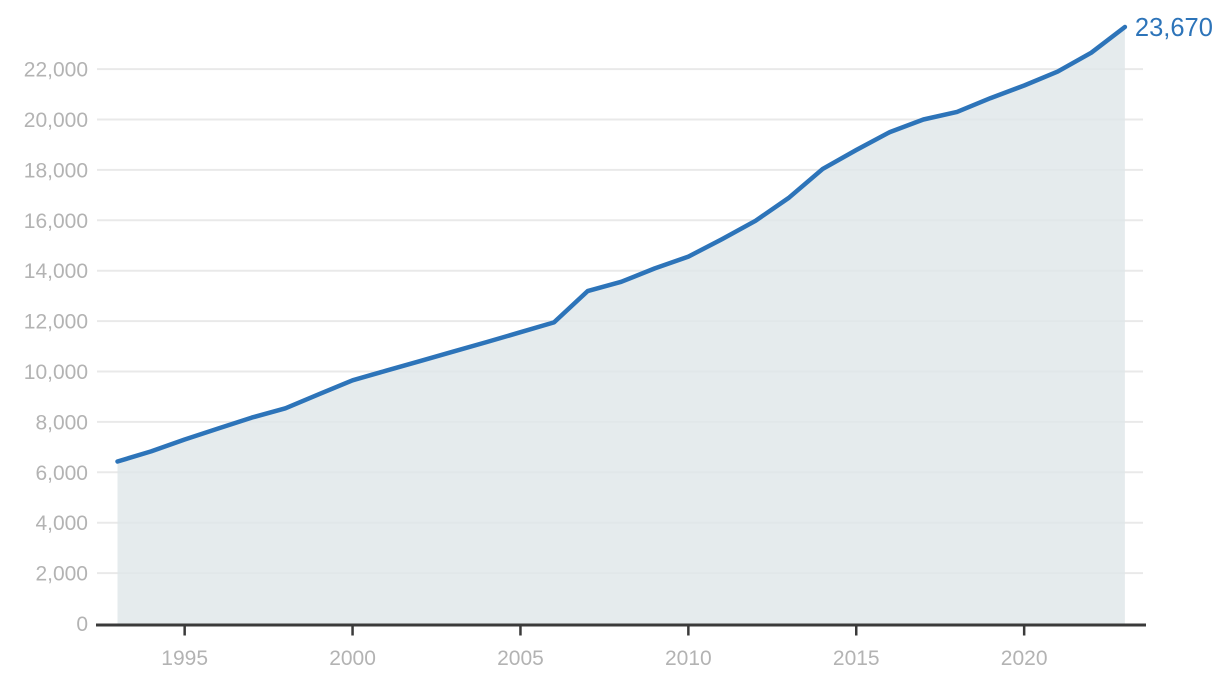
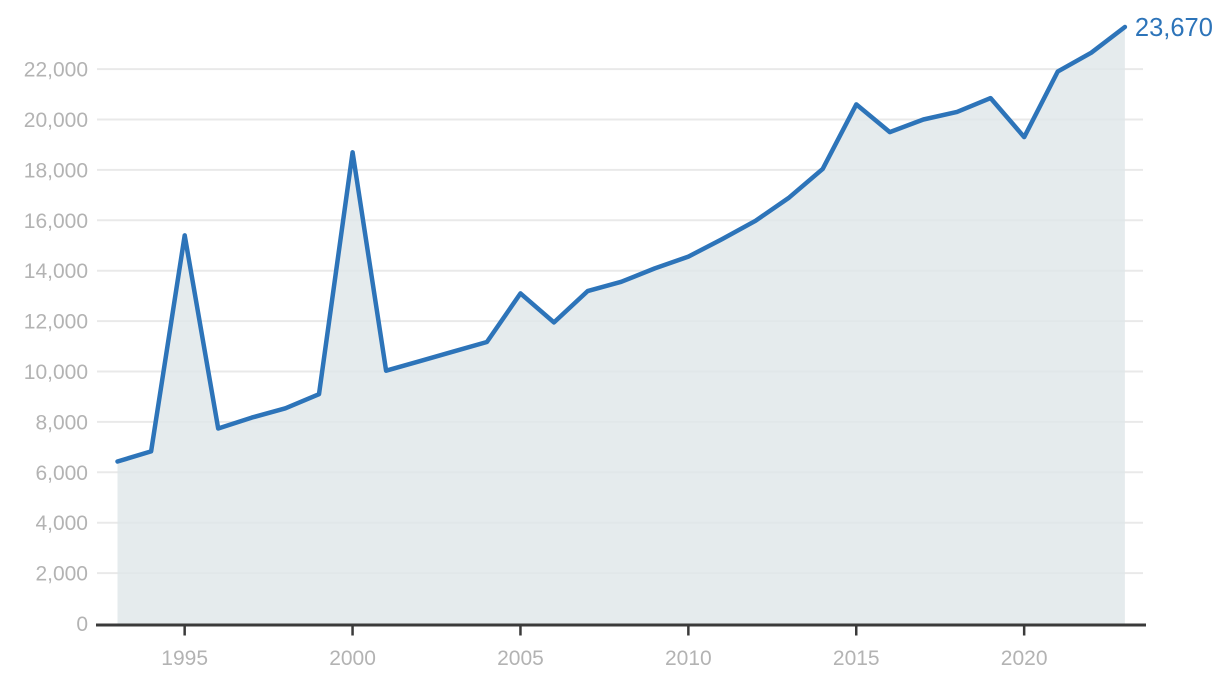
1995: 7300 -> 15400
2000: 9600 -> 18700
2005: 11600 -> 13100
2015: 18800 -> 20600
2020: 21400 -> 19300
